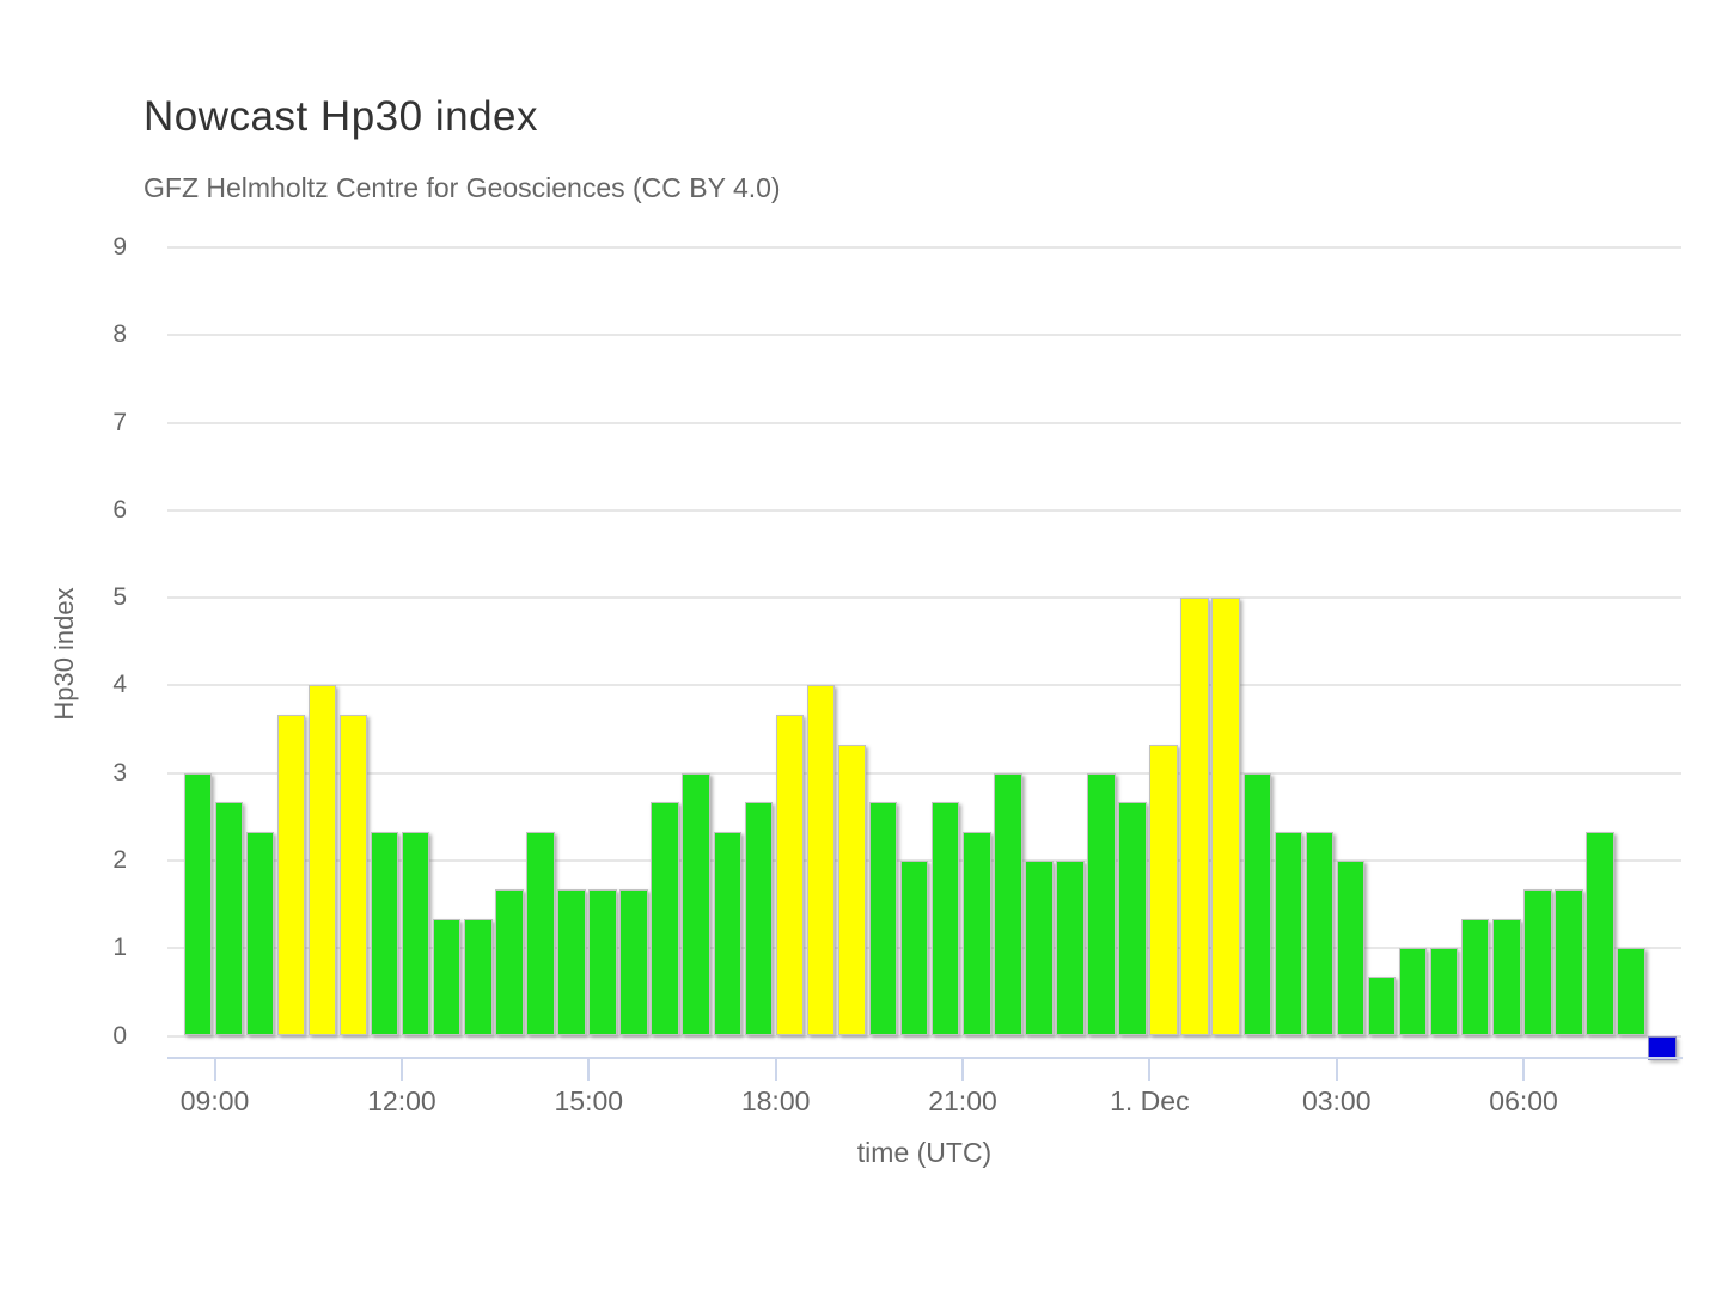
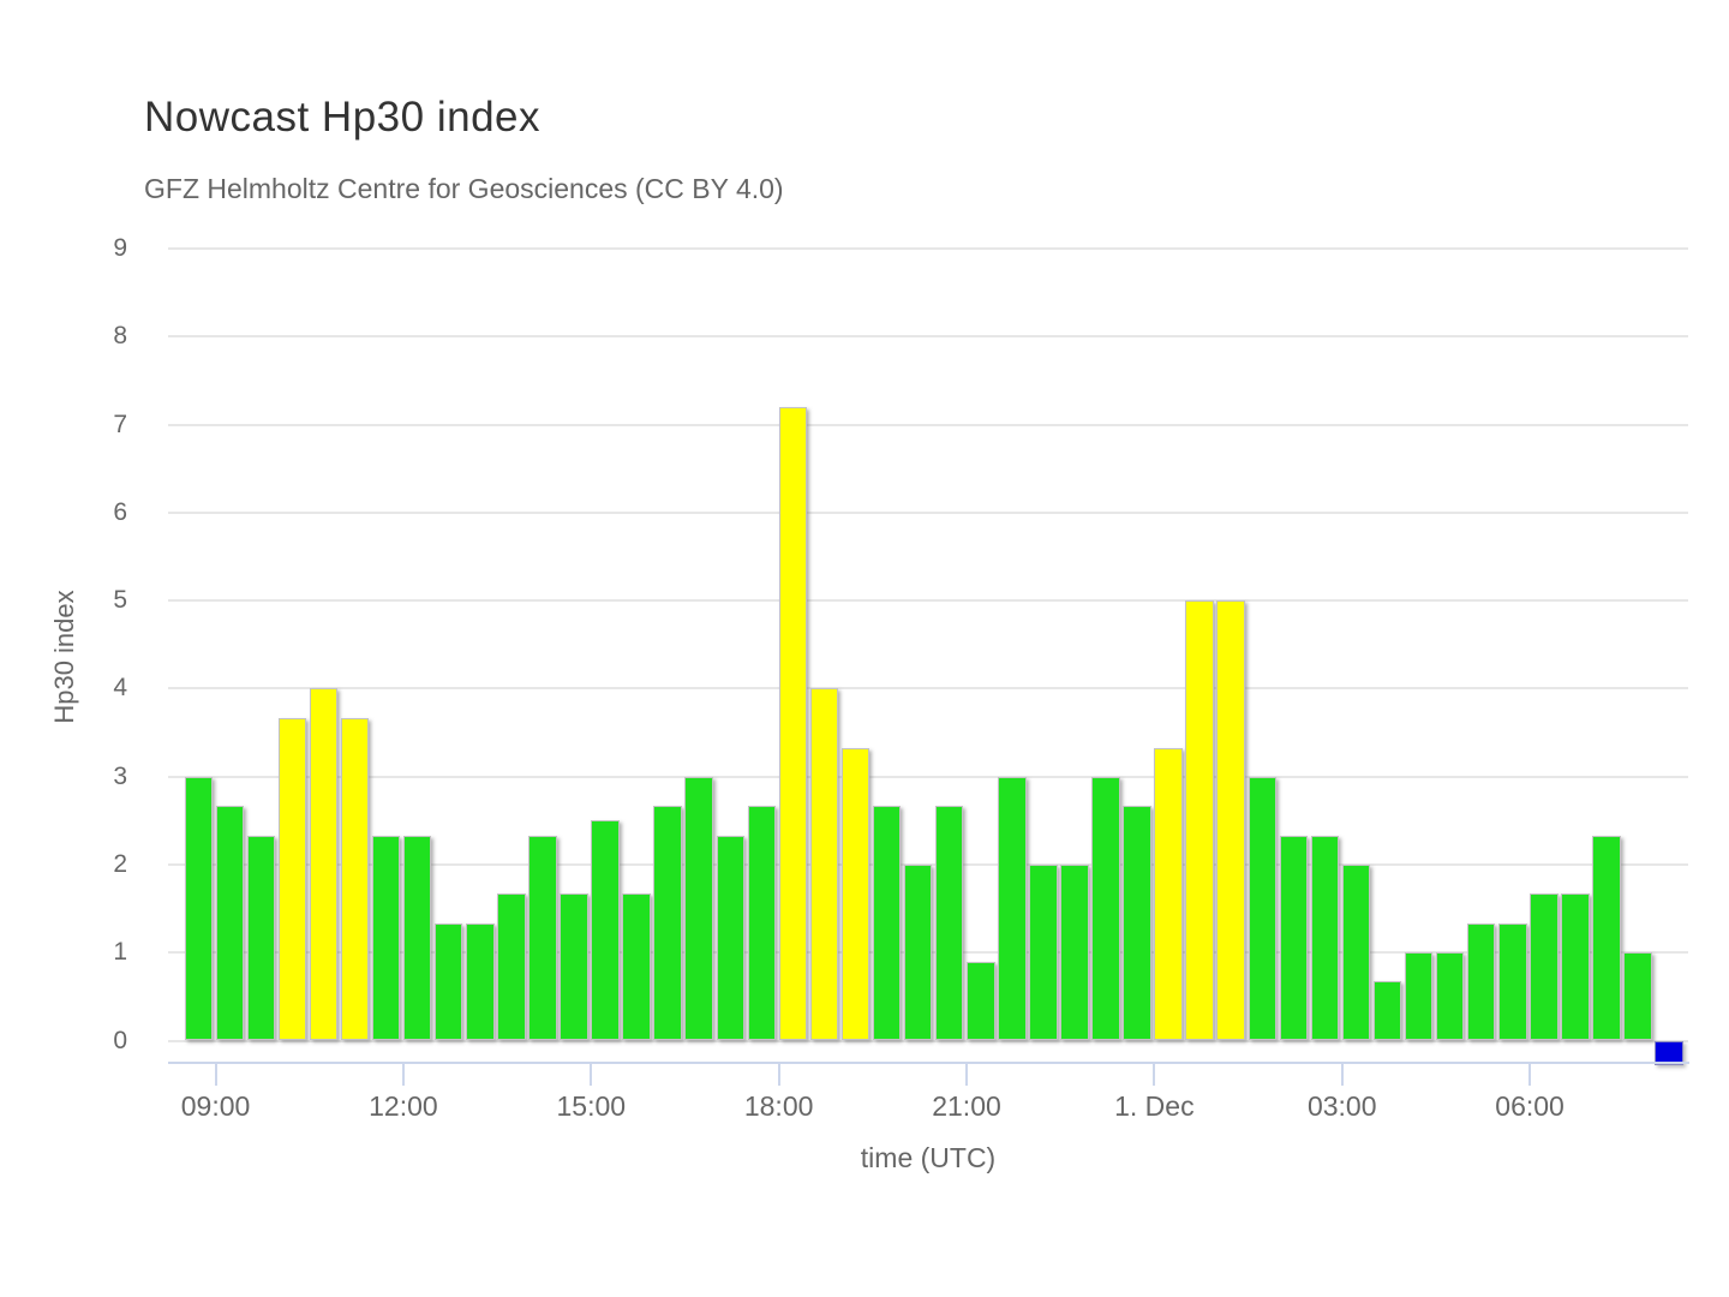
15:00: 1.7 -> 2.5
18:00: 3.7 -> 7.2
21:00: 2.3 -> 0.9
